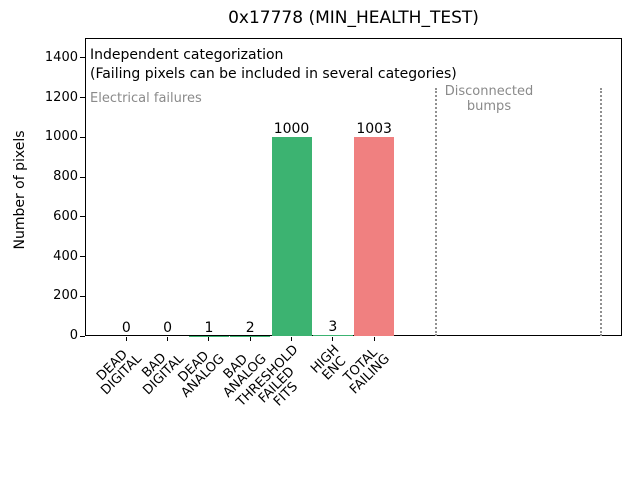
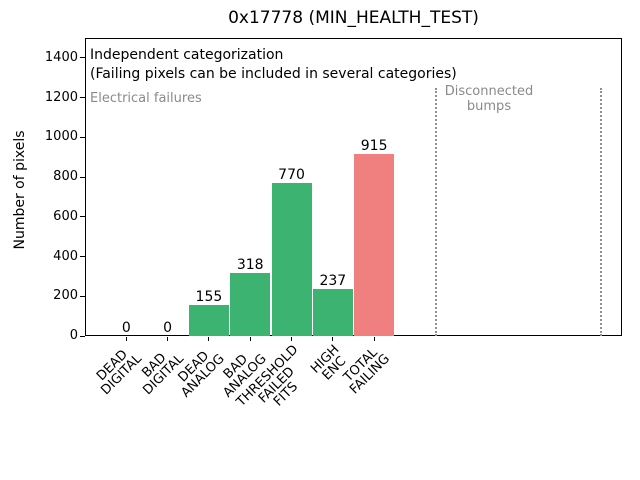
DEAD ANALOG: 1 -> 155
BAD ANALOG: 2 -> 318
THRESHOLD FAILED FITS: 1000 -> 770
HIGH ENC: 3 -> 237
TOTAL FAILING: 1003 -> 915
